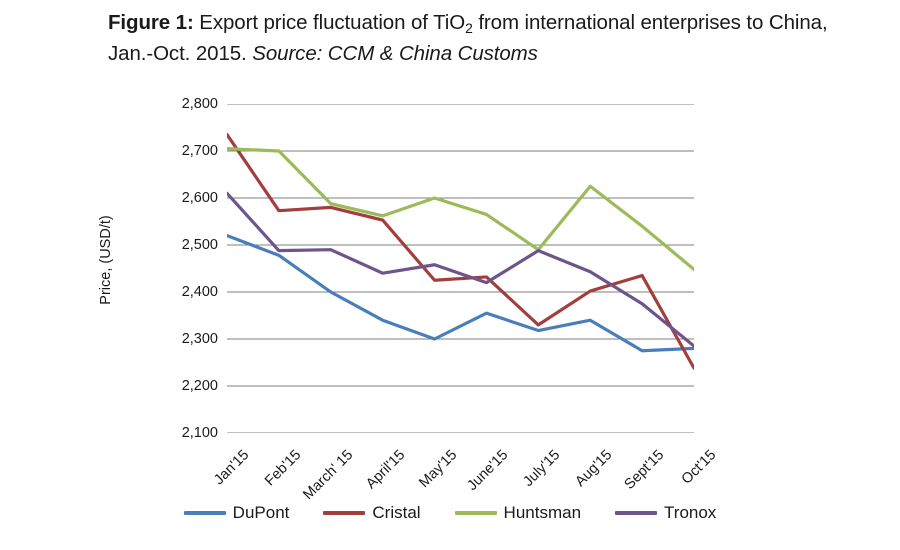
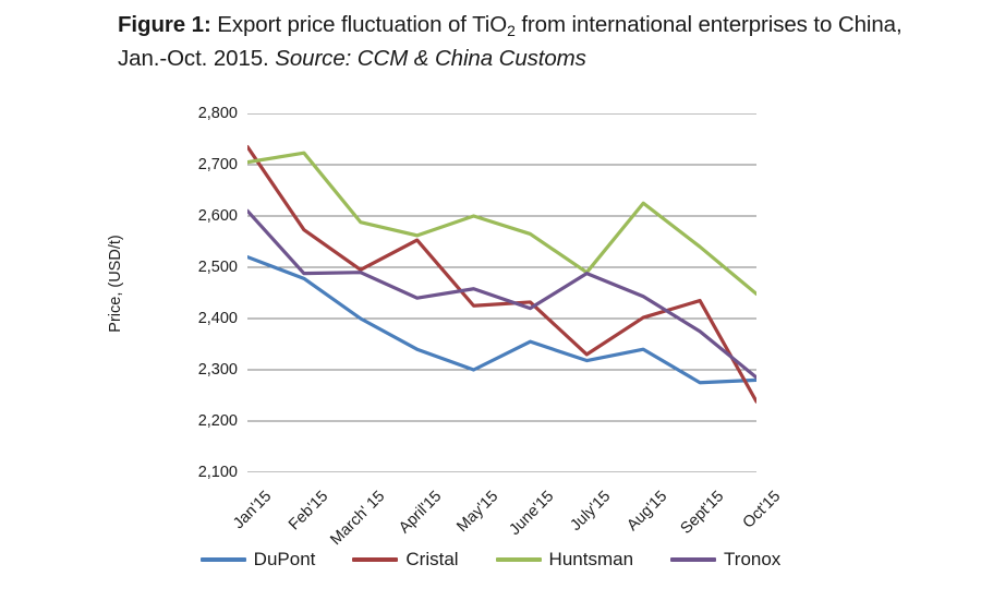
Huntsman/Feb'15: 2700 -> 2720
Cristal/March' 15: 2580 -> 2500
